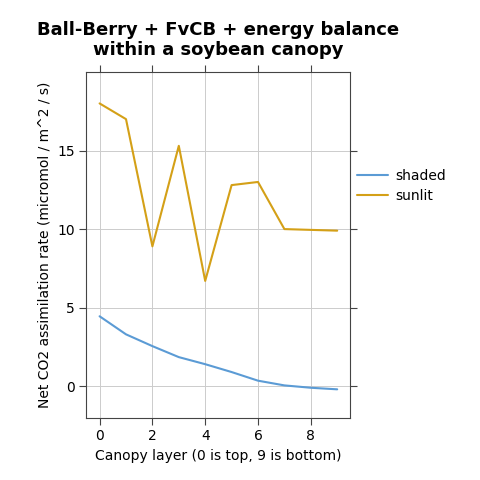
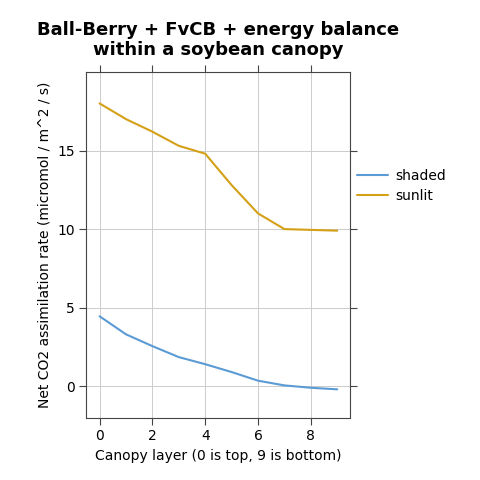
sunlit/2: 8.9 -> 16.2
sunlit/4: 6.7 -> 14.8
sunlit/6: 13.0 -> 11.0
